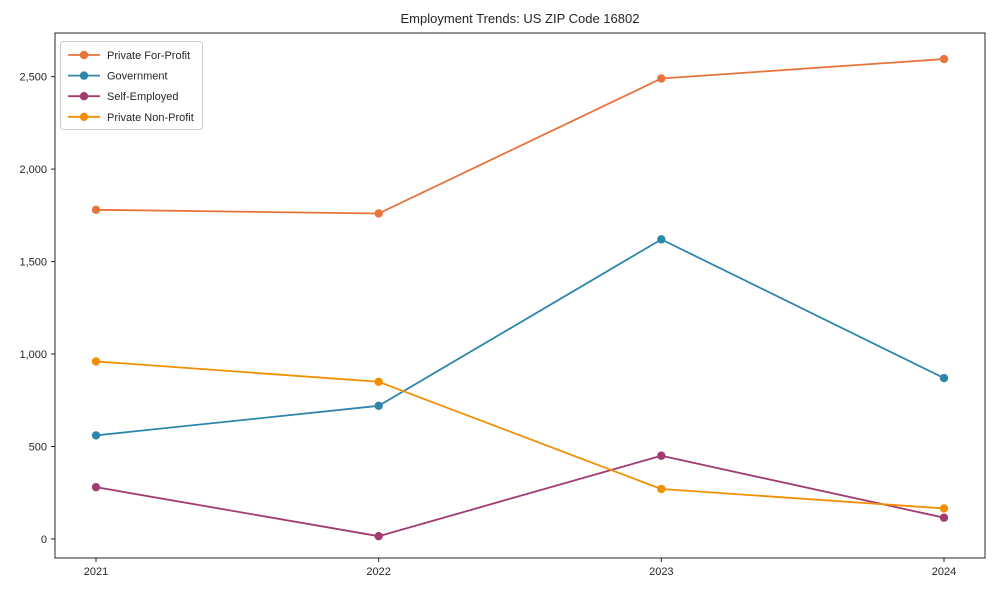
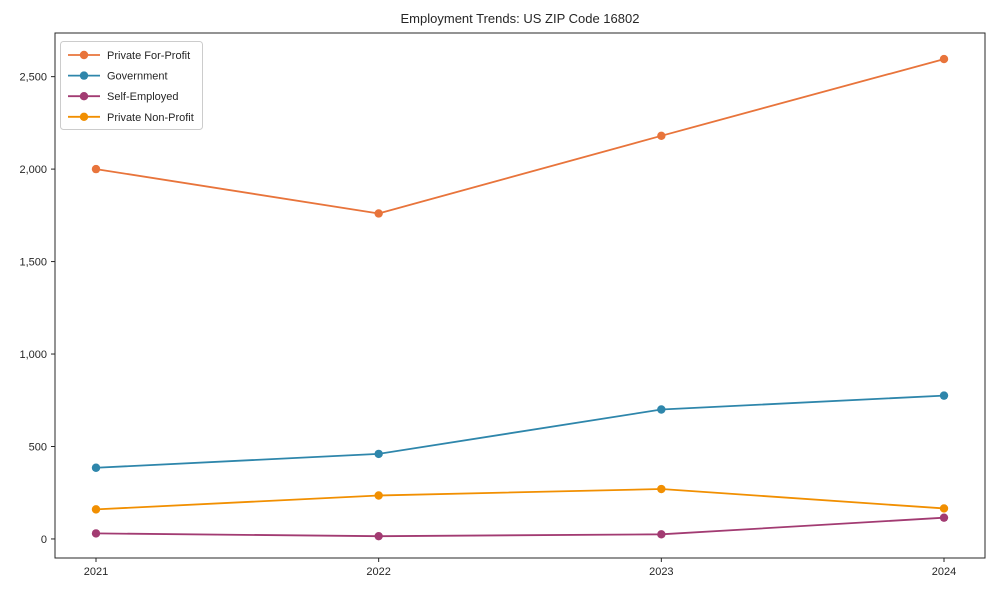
Private For-Profit/2021: 1780 -> 2000
Government/2021: 560 -> 380
Self-Employed/2021: 280 -> 30
Private Non-Profit/2021: 960 -> 160
Government/2022: 720 -> 460
Private Non-Profit/2022: 850 -> 240
Private For-Profit/2023: 2490 -> 2180
Government/2023: 1620 -> 700
Self-Employed/2023: 450 -> 20
Government/2024: 870 -> 780
